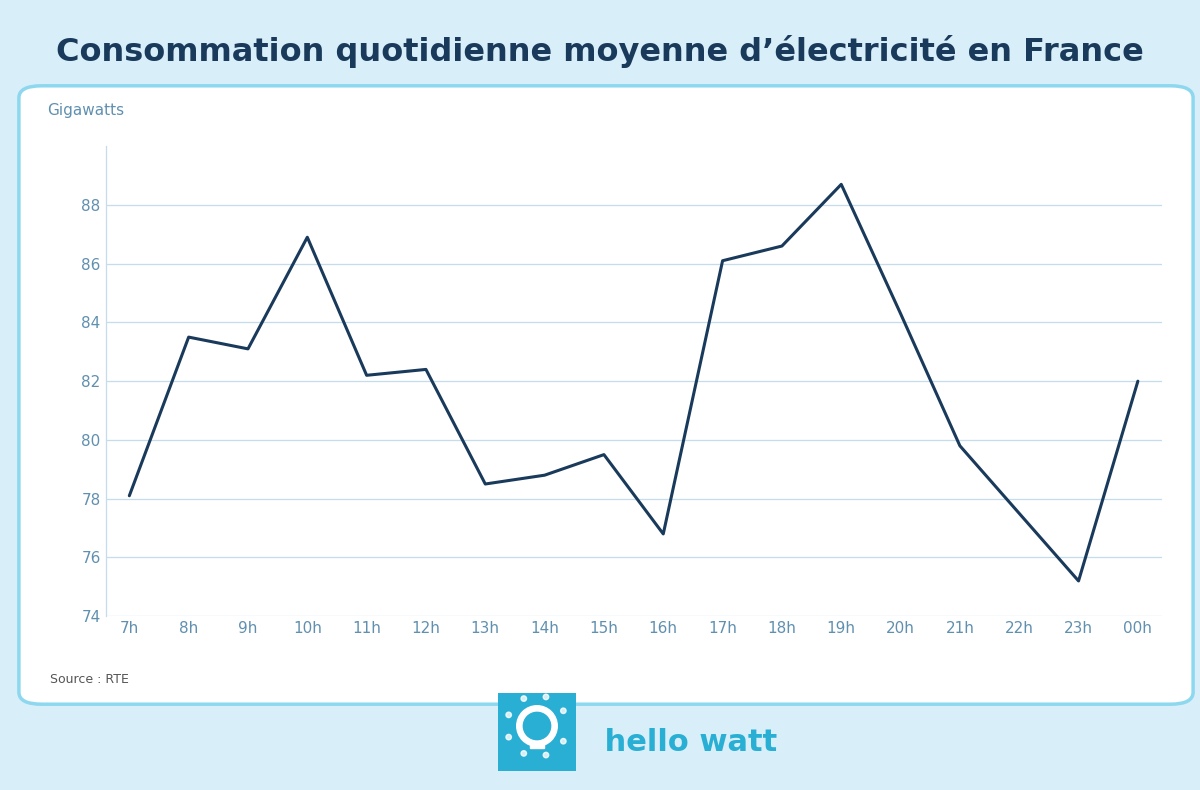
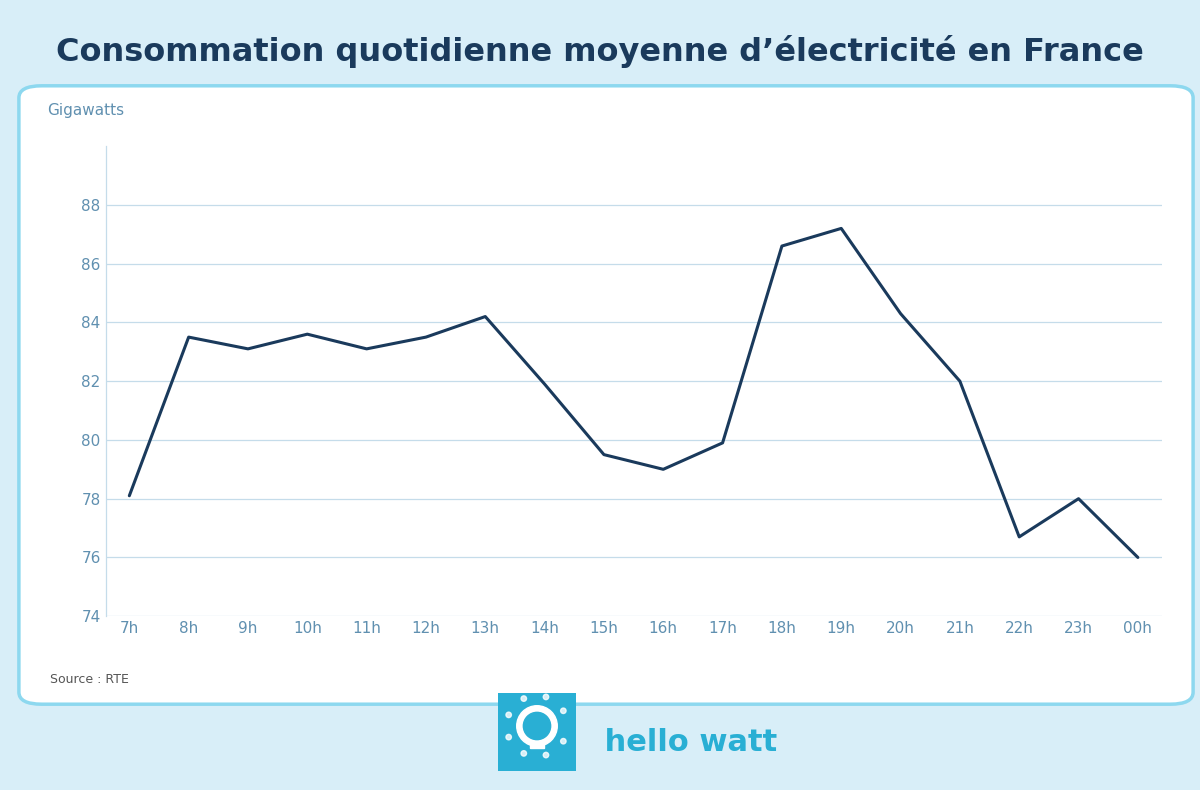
10h: 86.9 -> 83.6
11h: 82.2 -> 83.1
12h: 82.4 -> 83.5
13h: 78.5 -> 84.2
14h: 78.8 -> 81.9
16h: 76.8 -> 79.0
17h: 86.1 -> 79.9
19h: 88.7 -> 87.2
21h: 79.8 -> 82.0
22h: 77.5 -> 76.7
23h: 75.2 -> 78.0
00h: 82.0 -> 76.0
